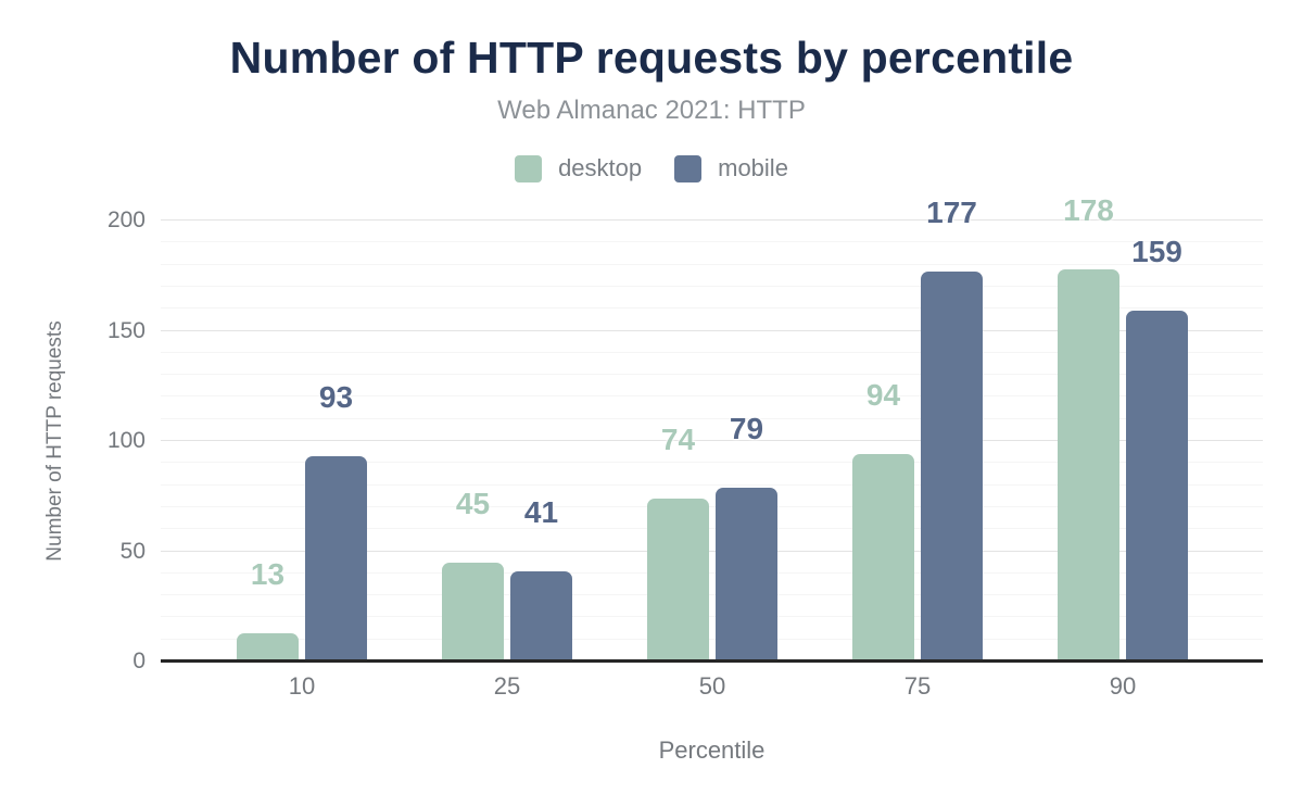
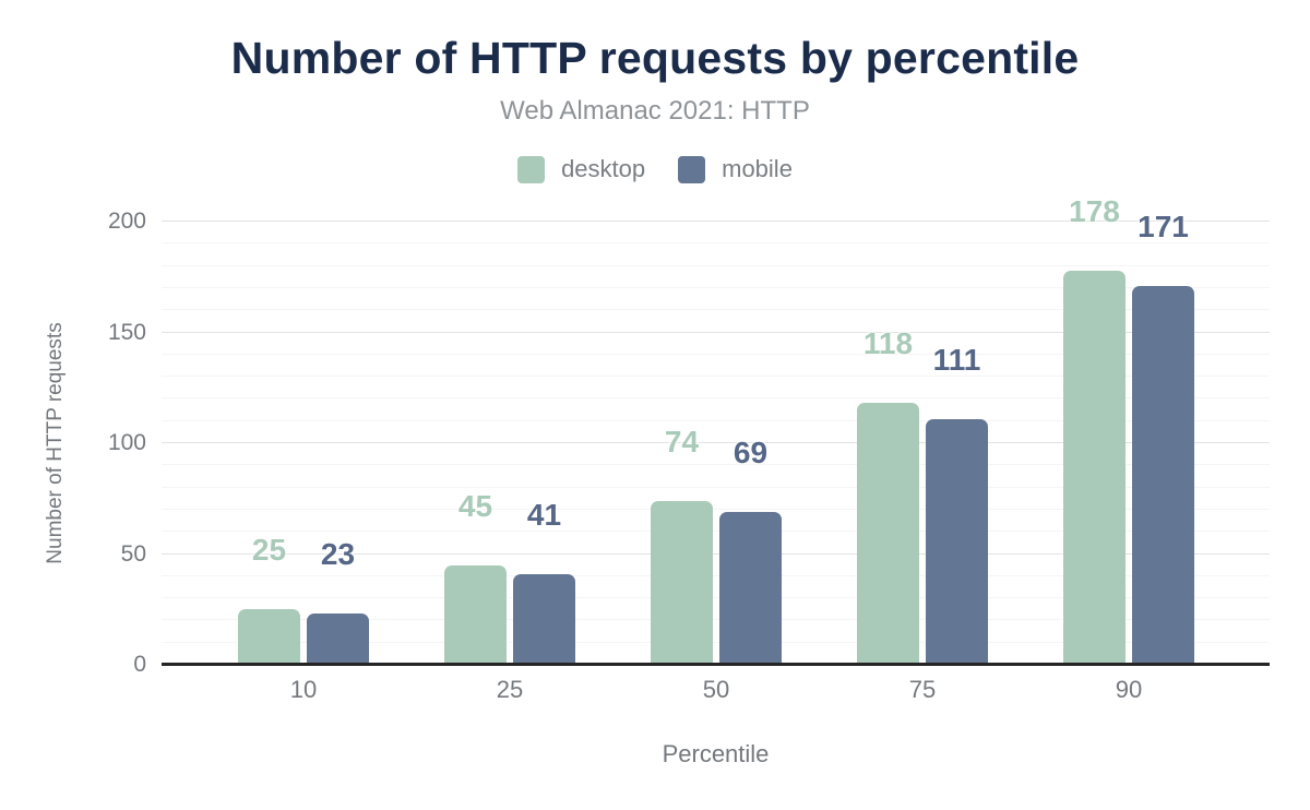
desktop/10: 13 -> 25
mobile/10: 93 -> 23
mobile/50: 79 -> 69
desktop/75: 94 -> 118
mobile/75: 177 -> 111
mobile/90: 159 -> 171
